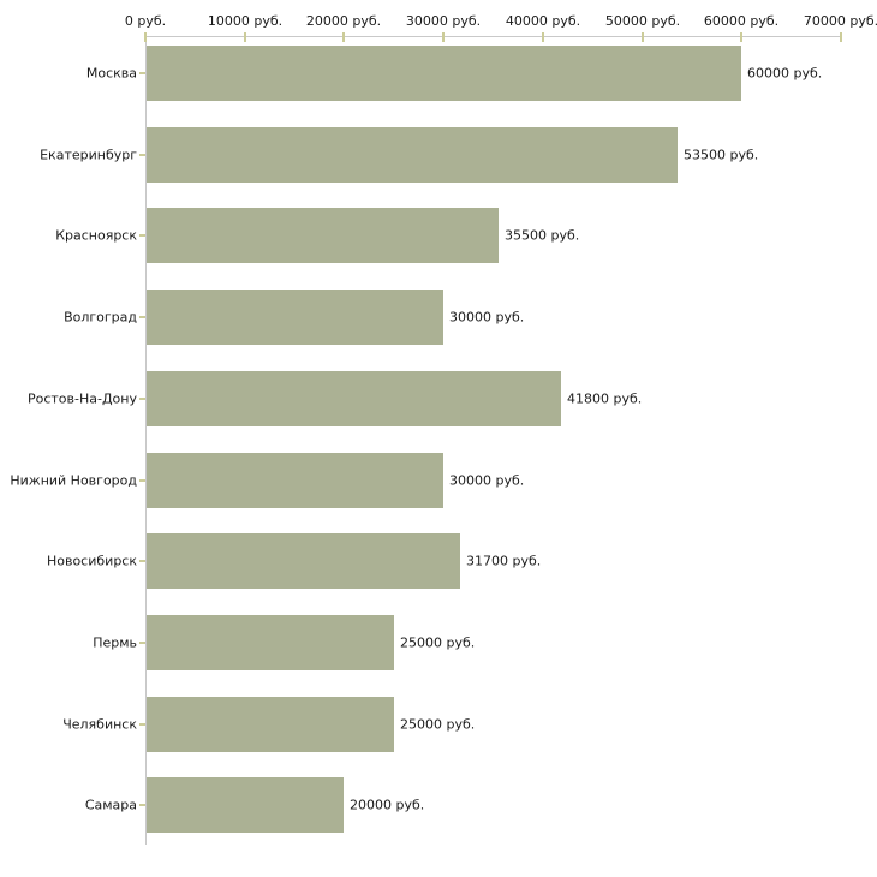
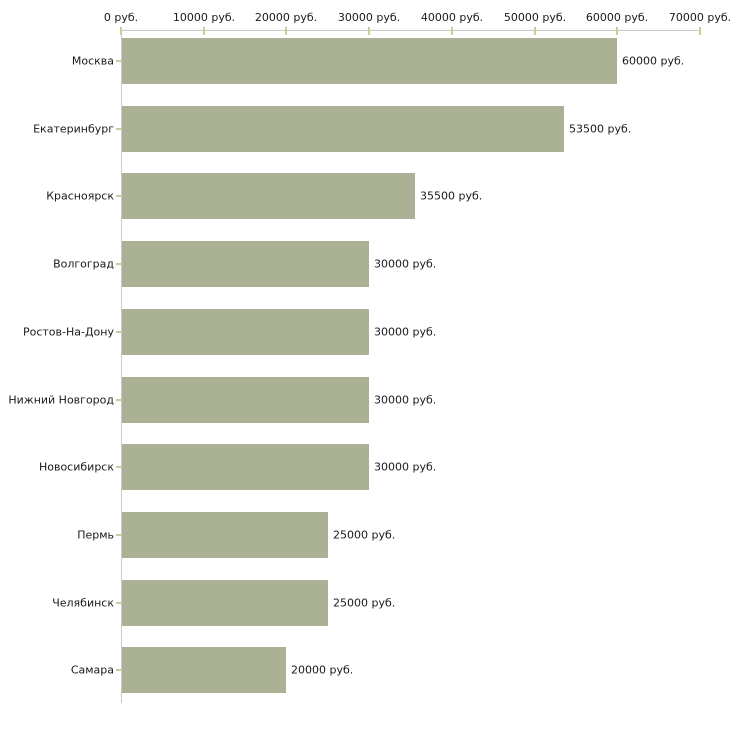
Ростов-На-Дону: 41800 -> 30000
Новосибирск: 31700 -> 30000
